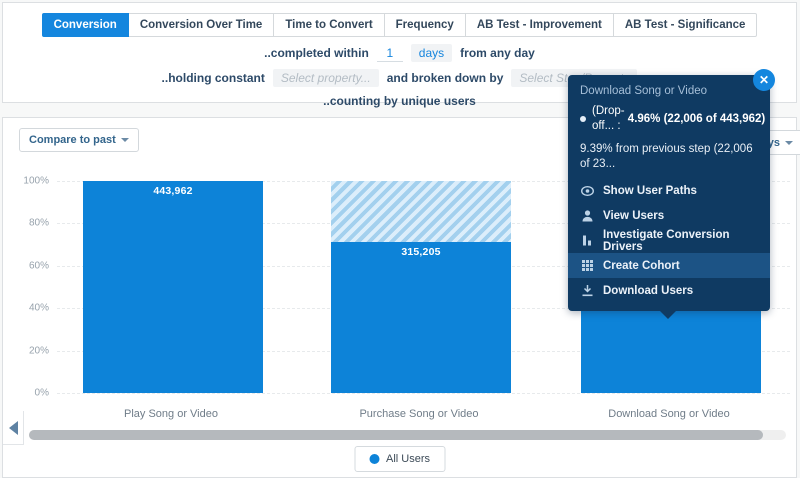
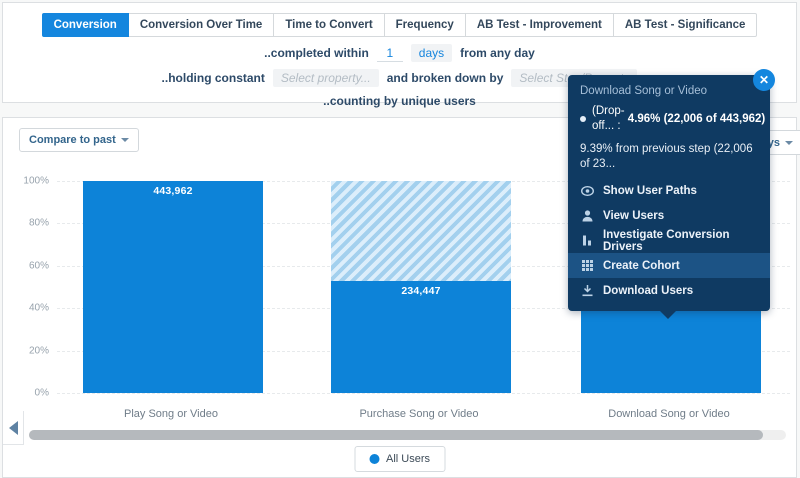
Purchase Song or Video: 315,205 -> 234,447
